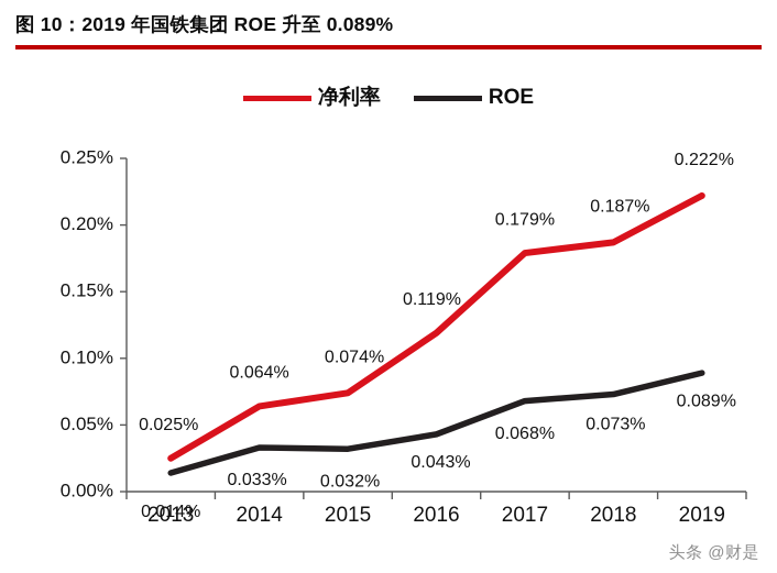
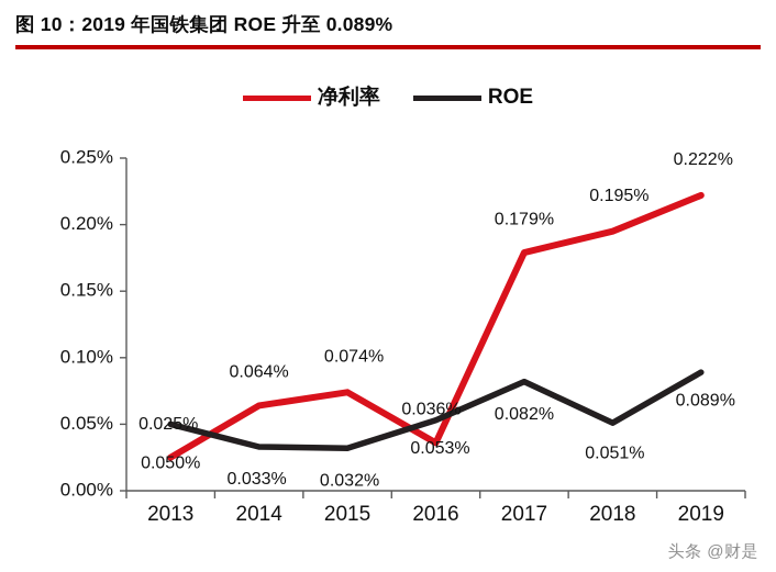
ROE/2013: 0.014% -> 0.050%
净利率/2016: 0.119% -> 0.036%
ROE/2016: 0.043% -> 0.053%
ROE/2017: 0.068% -> 0.082%
净利率/2018: 0.187% -> 0.195%
ROE/2018: 0.073% -> 0.051%
